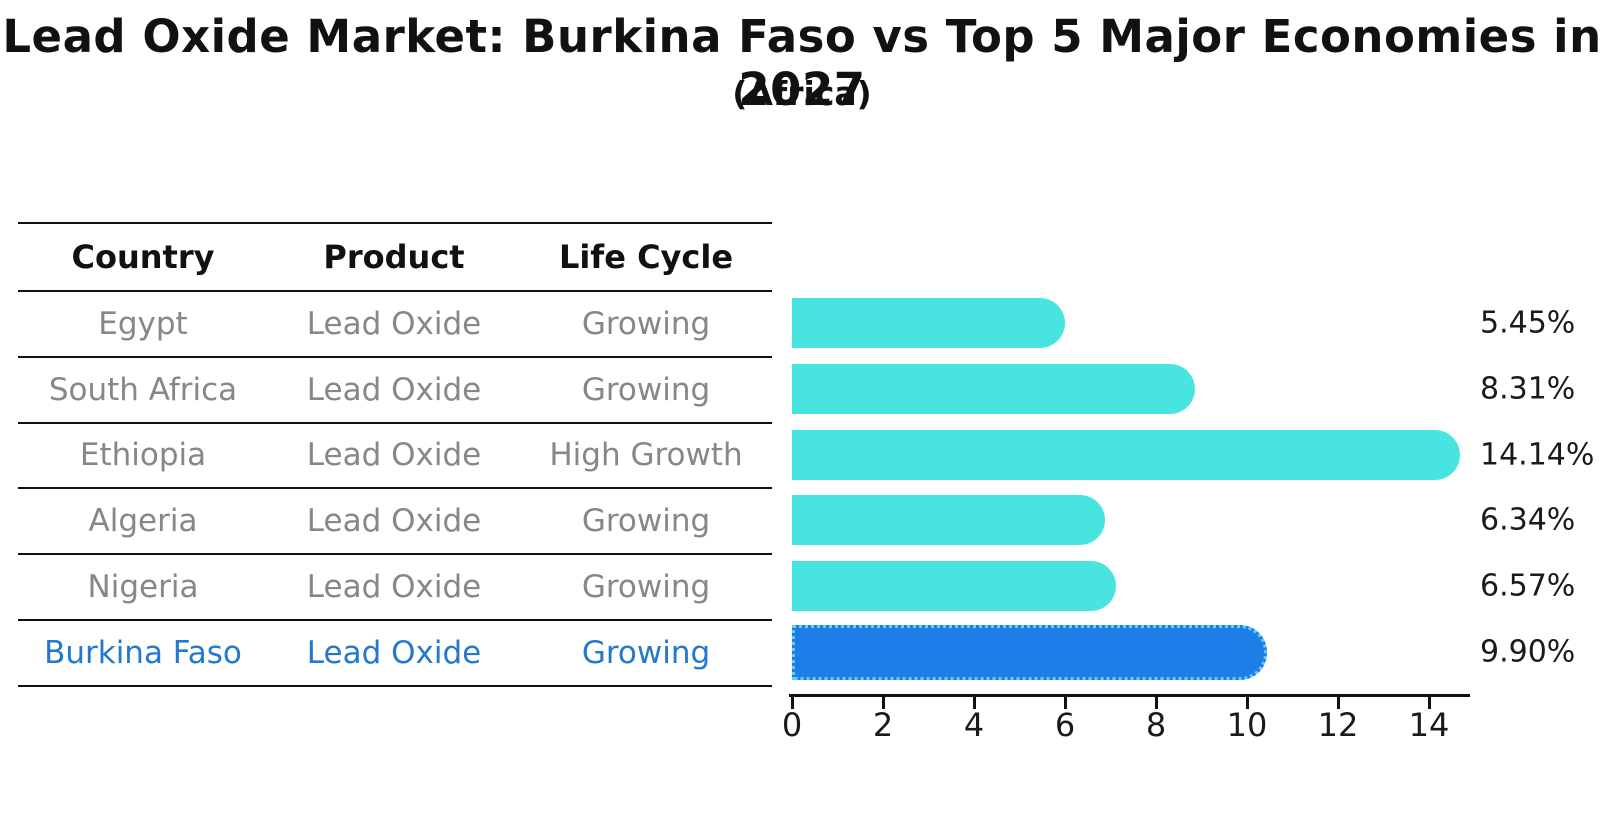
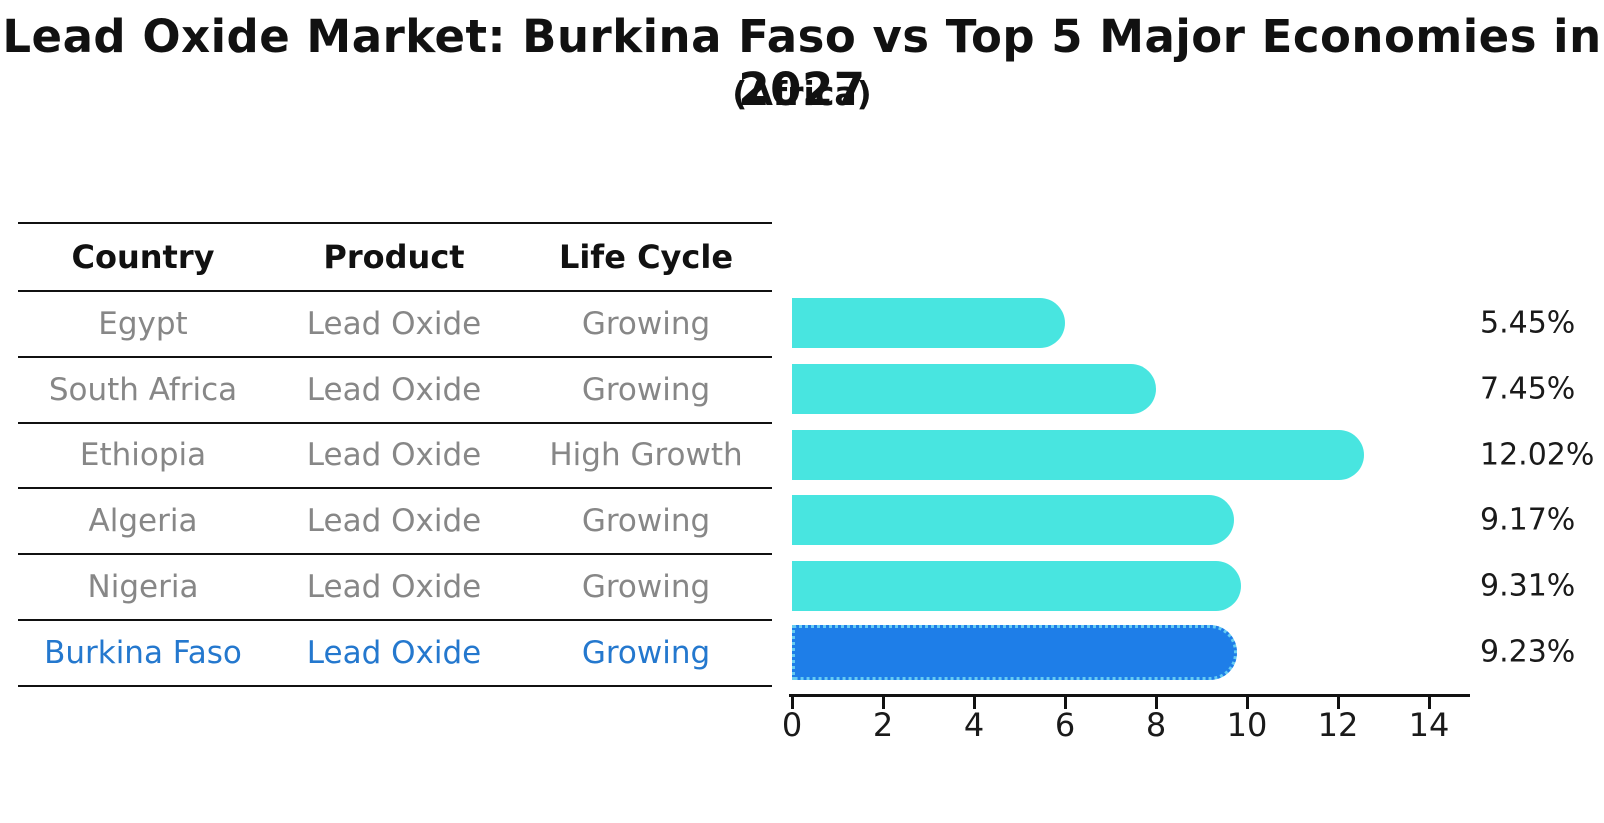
South Africa: 8.31% -> 7.45%
Ethiopia: 14.14% -> 12.02%
Algeria: 6.34% -> 9.17%
Nigeria: 6.57% -> 9.31%
Burkina Faso: 9.90% -> 9.23%
